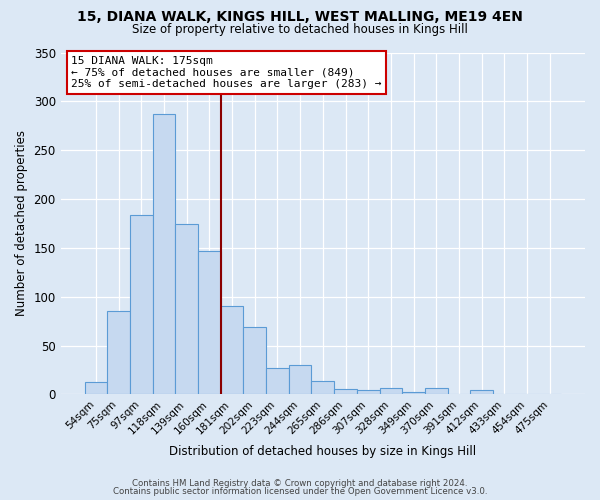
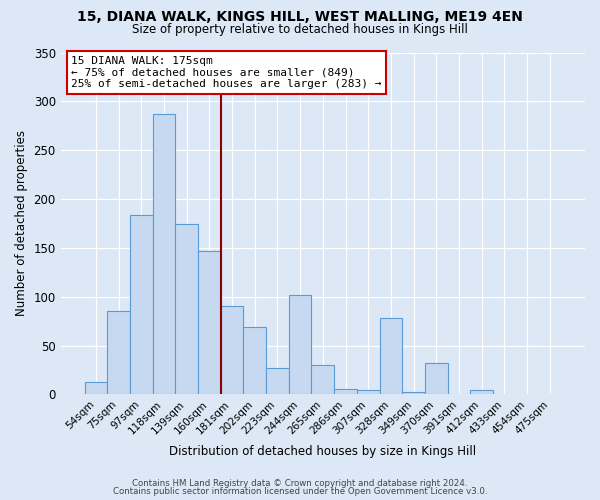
244sqm: 30 -> 102
265sqm: 14 -> 30
328sqm: 7 -> 78
370sqm: 7 -> 32
